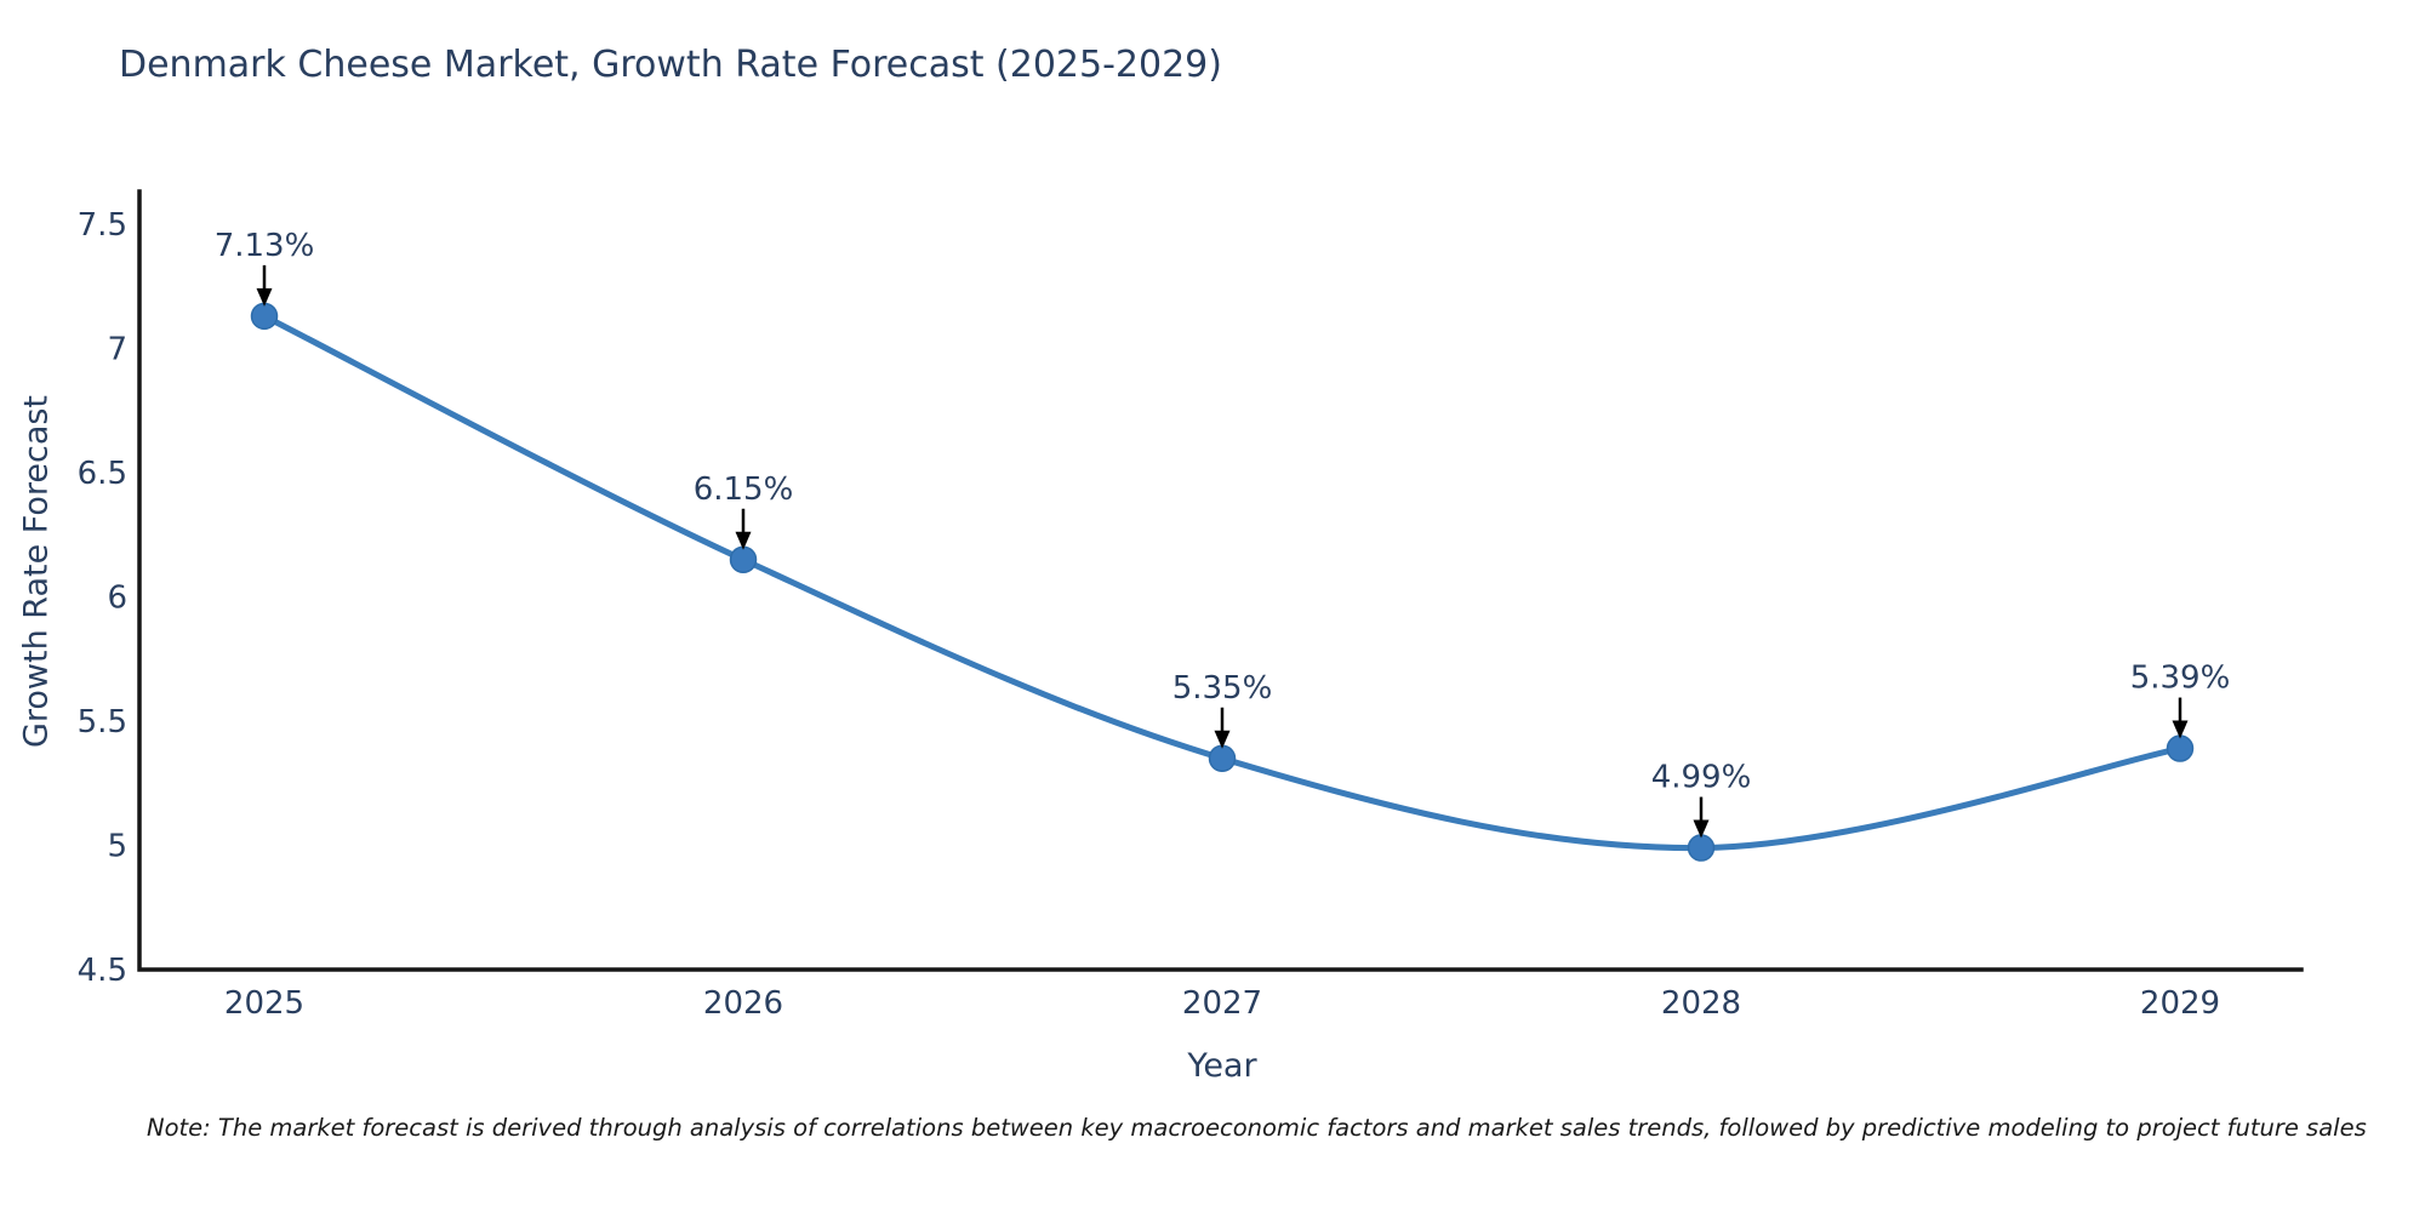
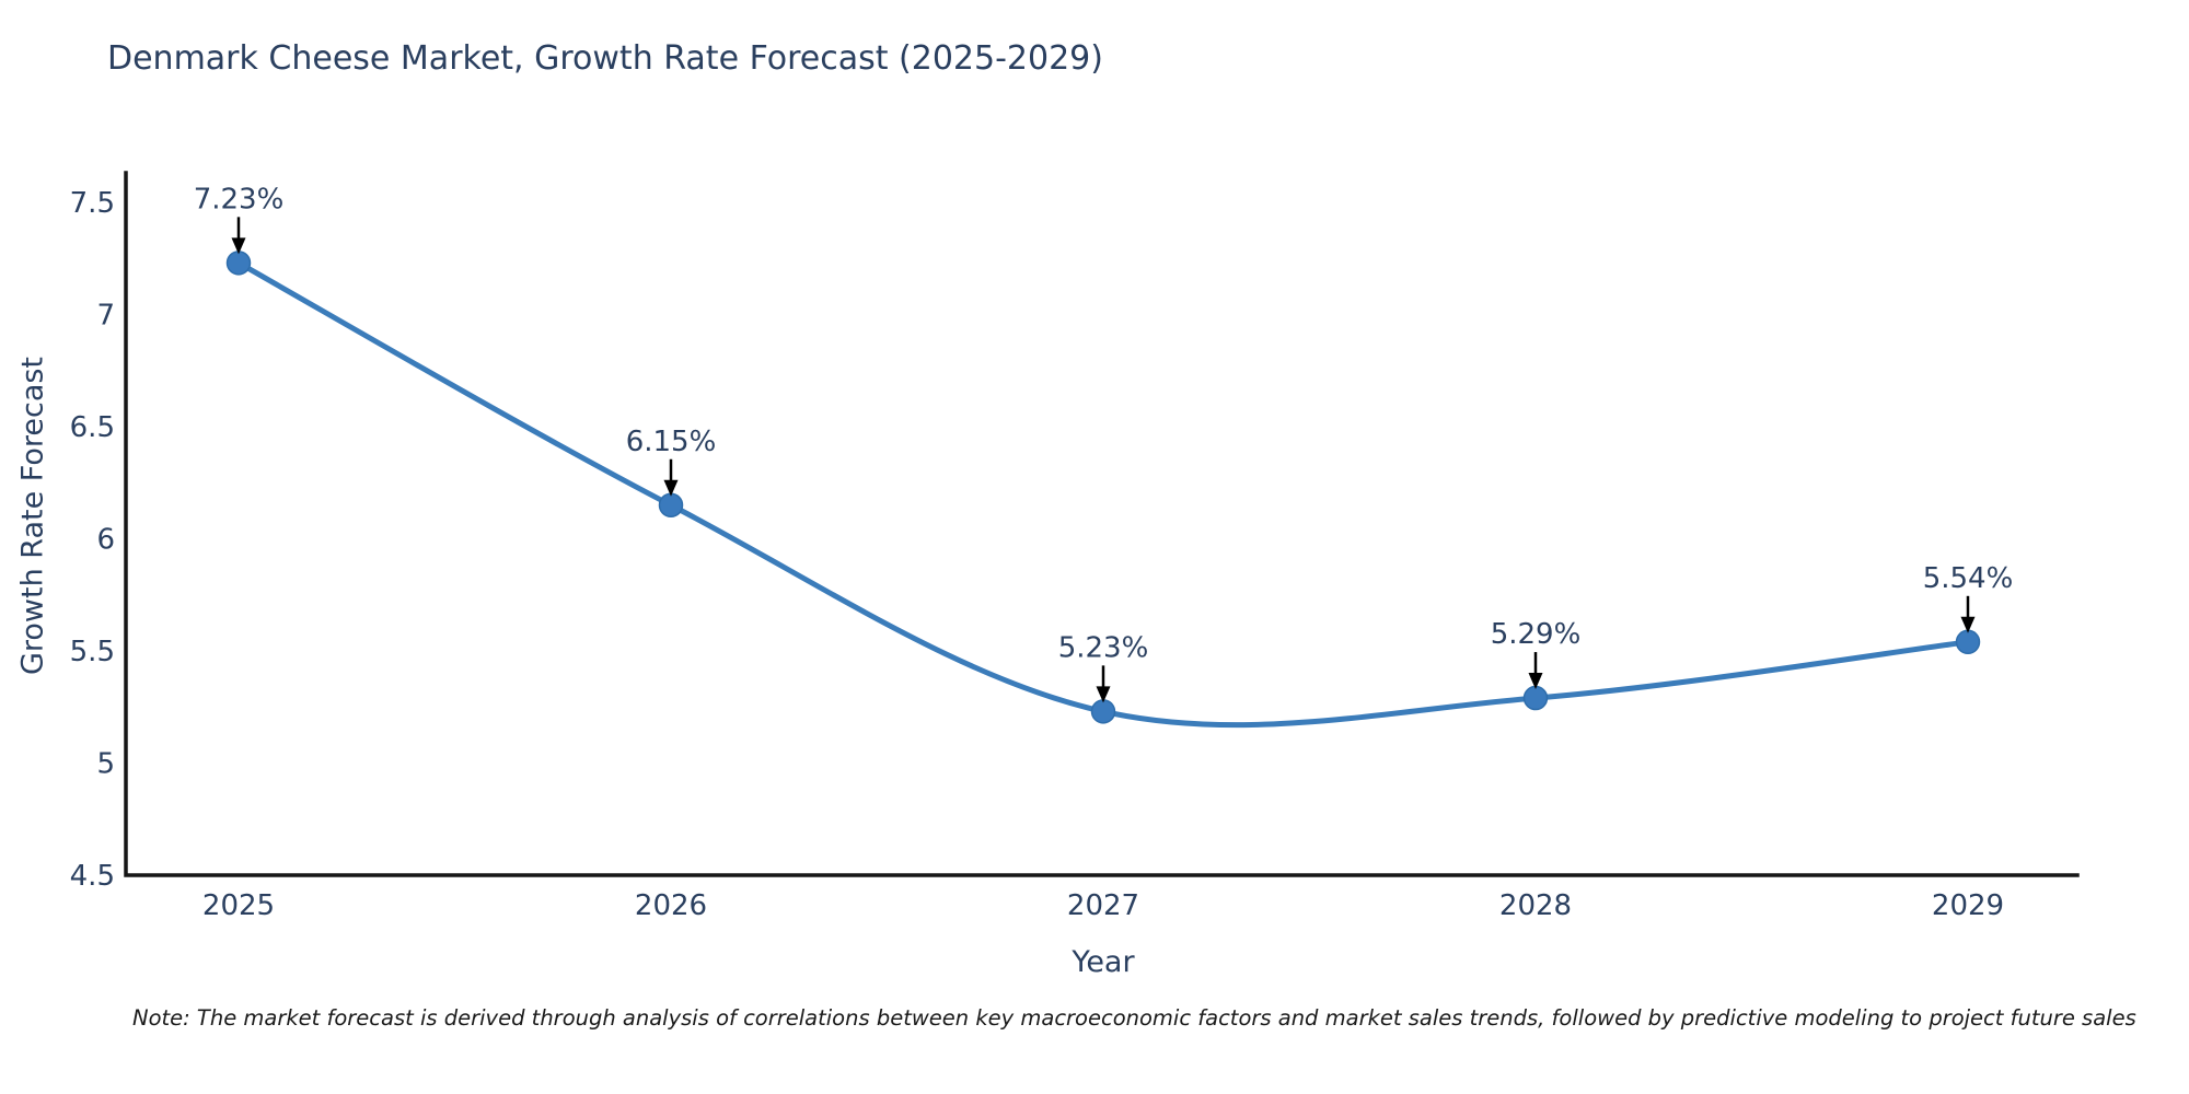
2025: 7.13% -> 7.23%
2027: 5.35% -> 5.23%
2028: 4.99% -> 5.29%
2029: 5.39% -> 5.54%
